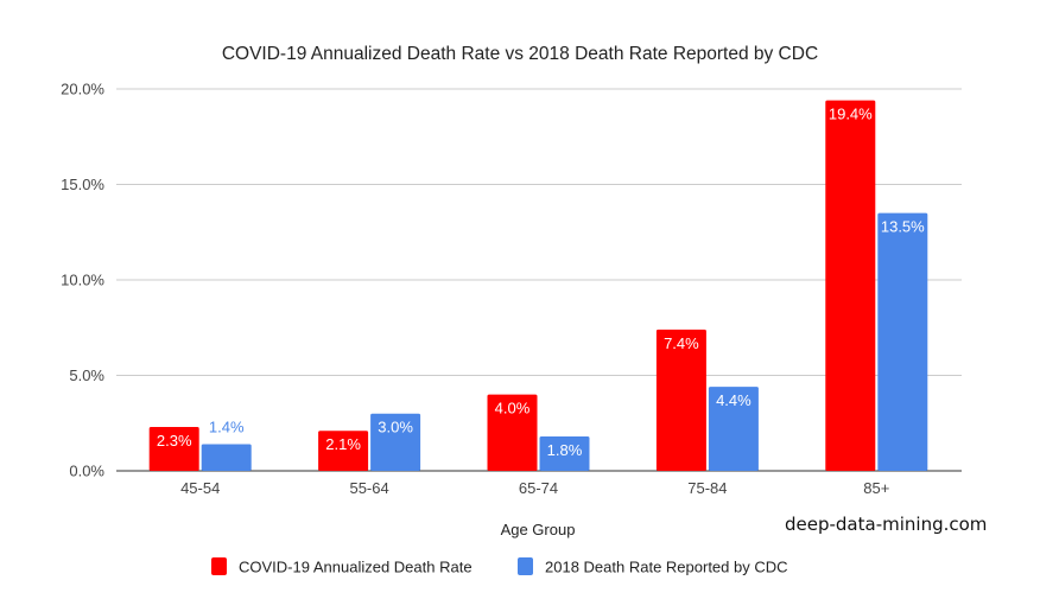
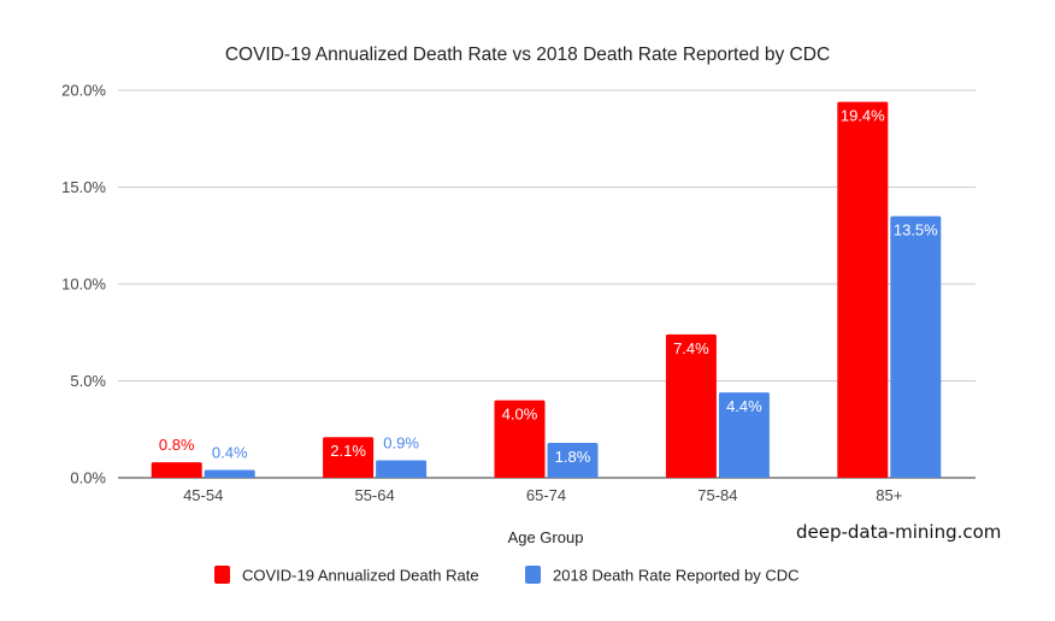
COVID-19 Annualized Death Rate/45-54: 2.3% -> 0.8%
2018 Death Rate Reported by CDC/45-54: 1.4% -> 0.4%
2018 Death Rate Reported by CDC/55-64: 3.0% -> 0.9%
